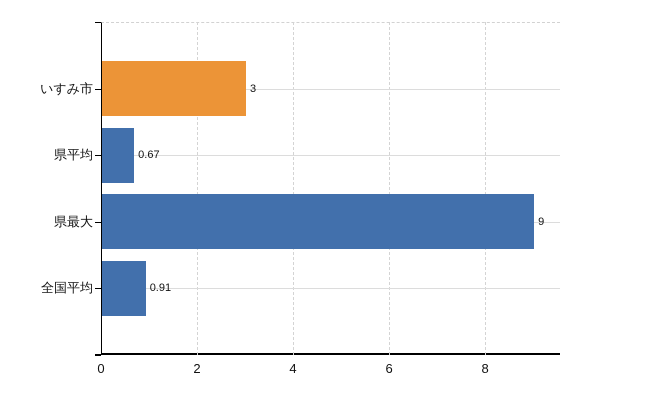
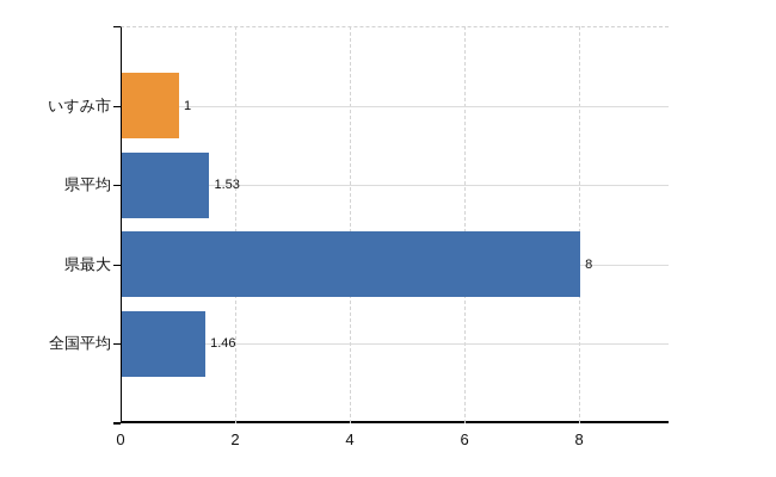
いすみ市: 3 -> 1
県平均: 0.67 -> 1.53
県最大: 9 -> 8
全国平均: 0.91 -> 1.46
